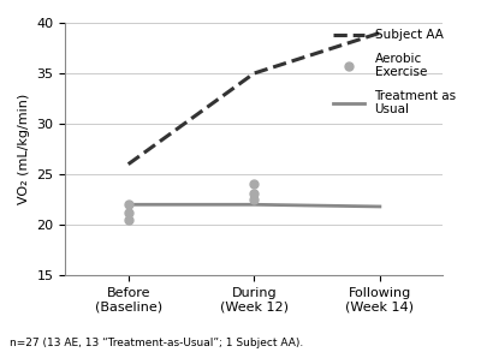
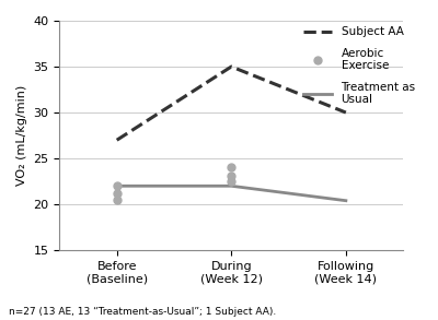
Subject AA/Before (Baseline): 26 -> 27
Subject AA/Following (Week 14): 39 -> 30
Treatment as Usual/Following (Week 14): 21.8 -> 20.4
